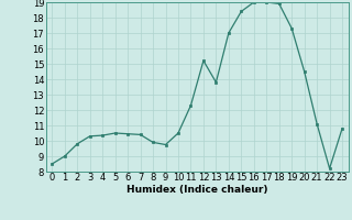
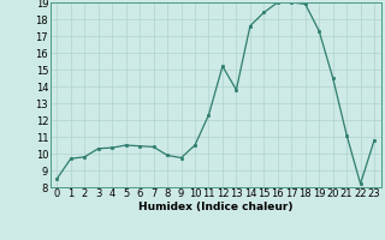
1: 9.0 -> 9.7
14: 17.0 -> 17.6
